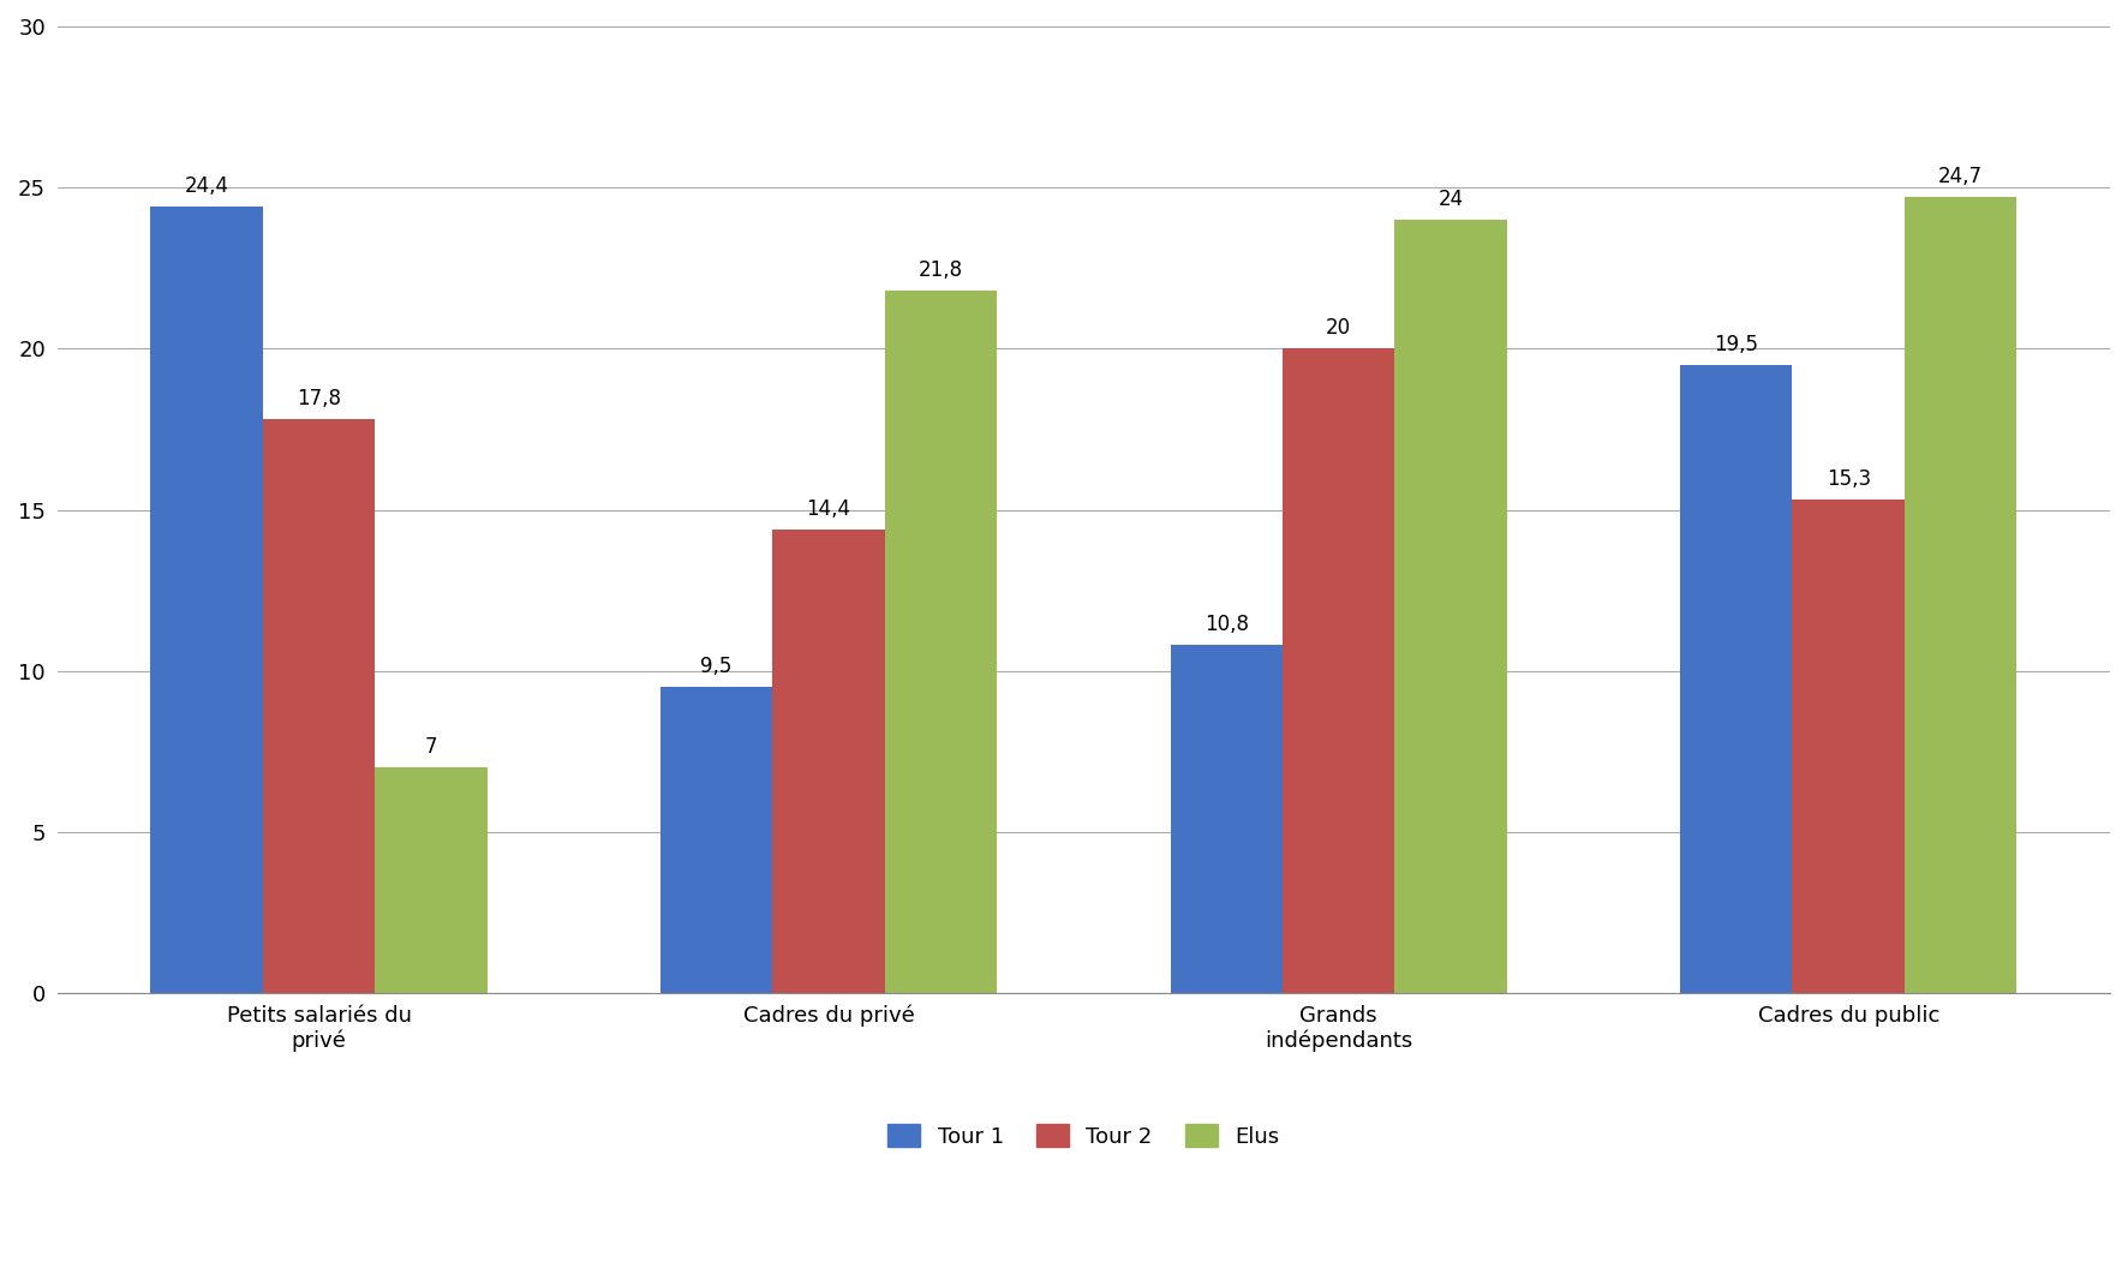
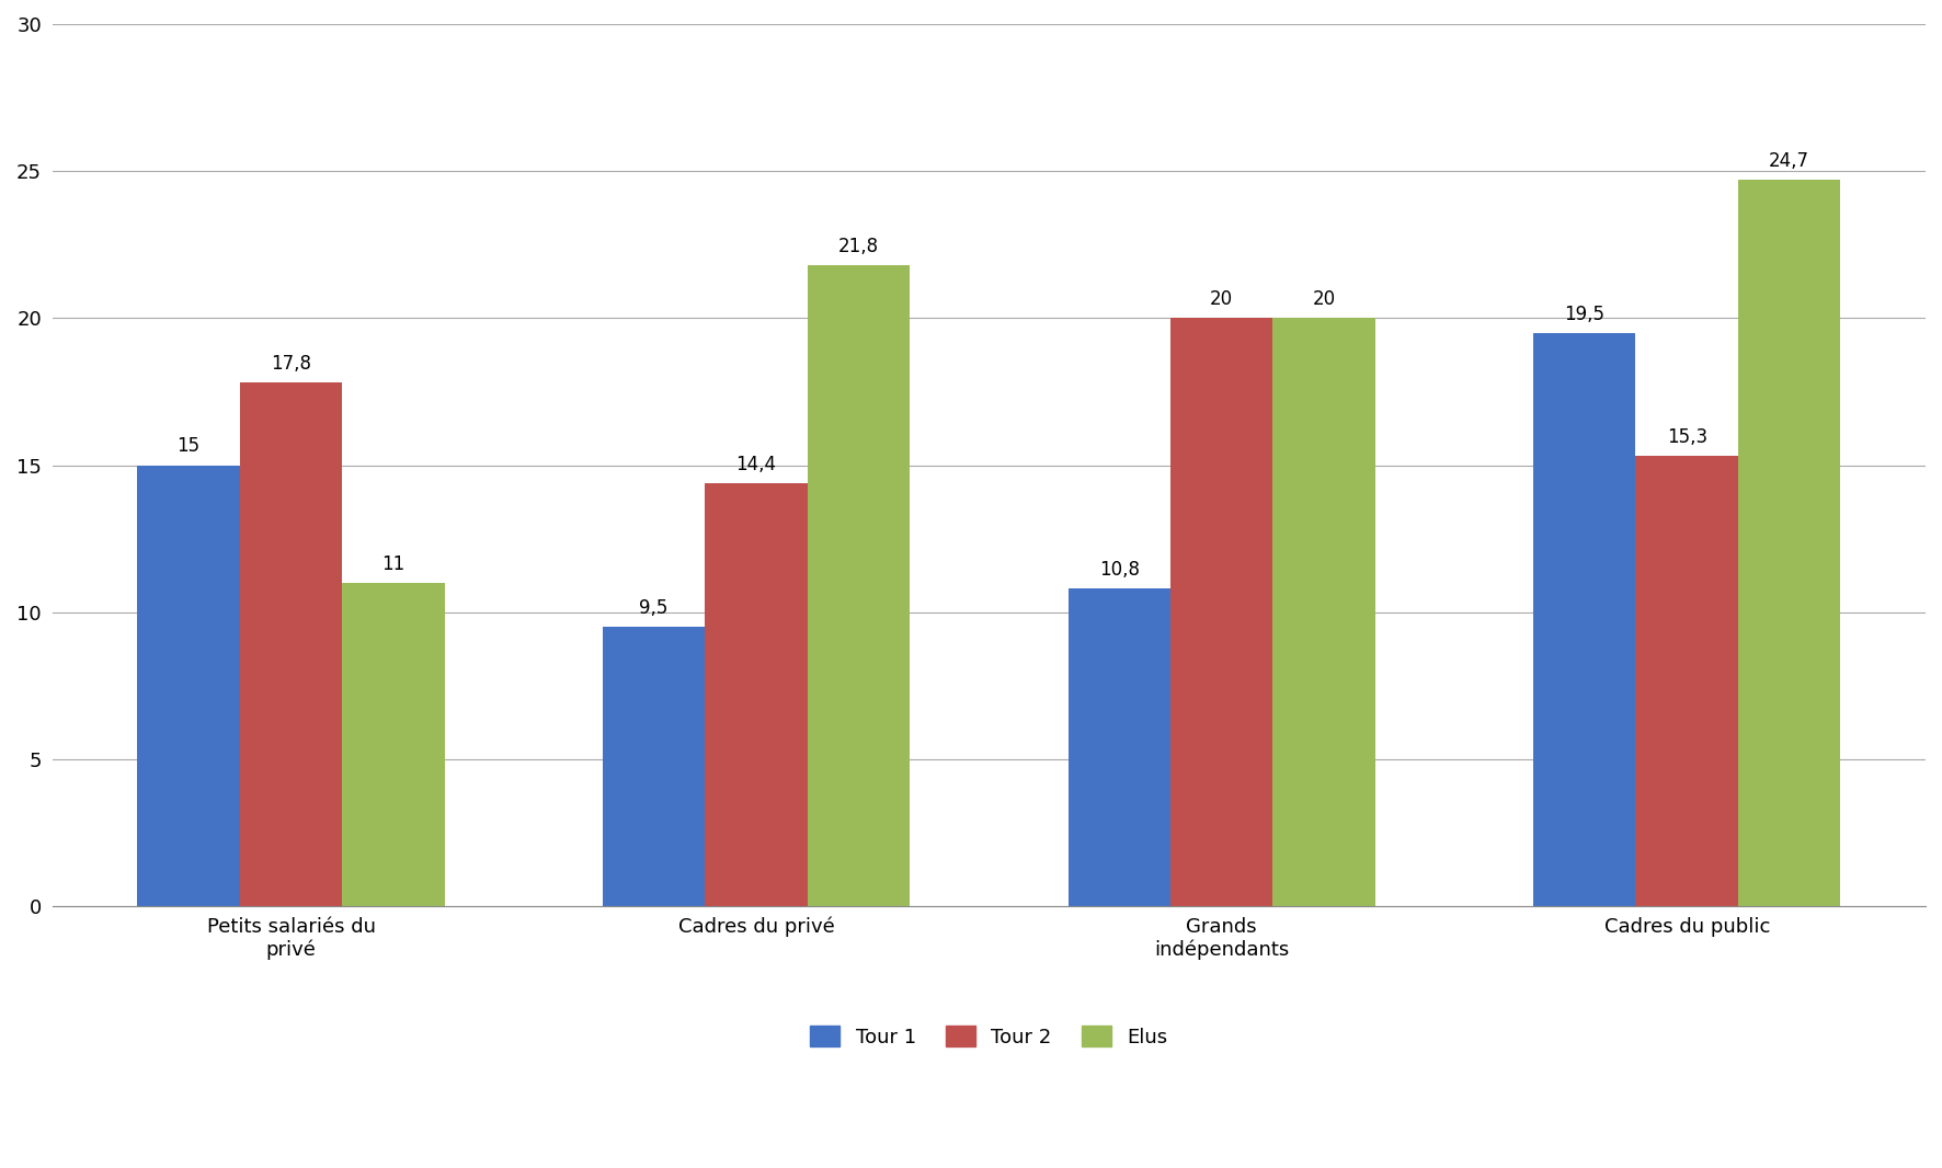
Tour 1/Petits salariés du privé: 24,4 -> 15
Elus/Petits salariés du privé: 7 -> 11
Elus/Grands indépendants: 24 -> 20
